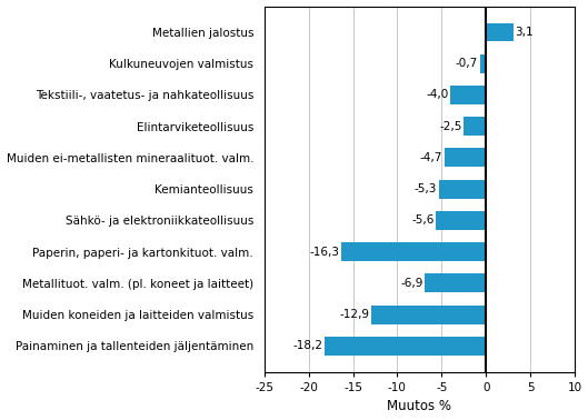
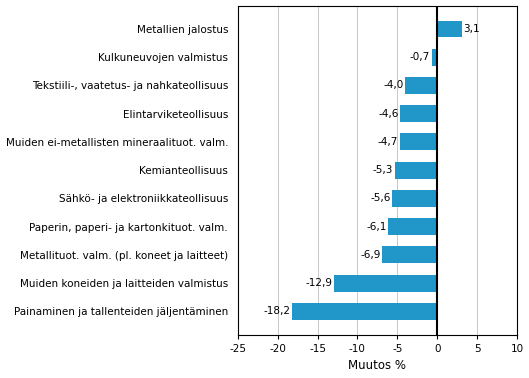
Elintarviketeollisuus: -2,5 -> -4,6
Paperin, paperi- ja kartonkituot. valm.: -16,3 -> -6,1
